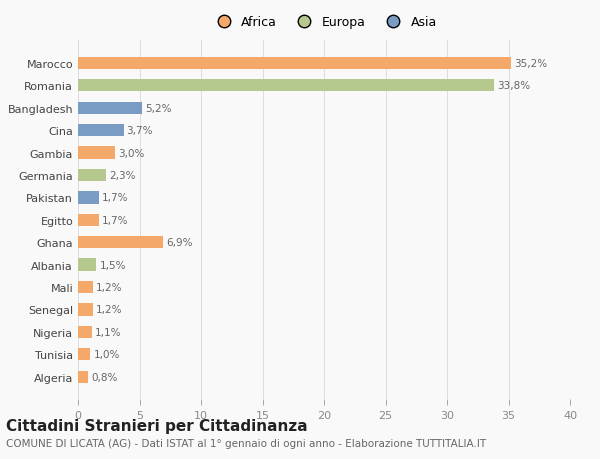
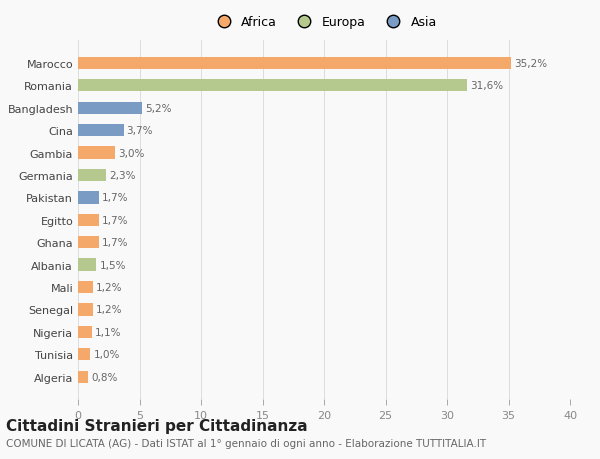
Romania: 33,8% -> 31,6%
Ghana: 6,9% -> 1,7%
